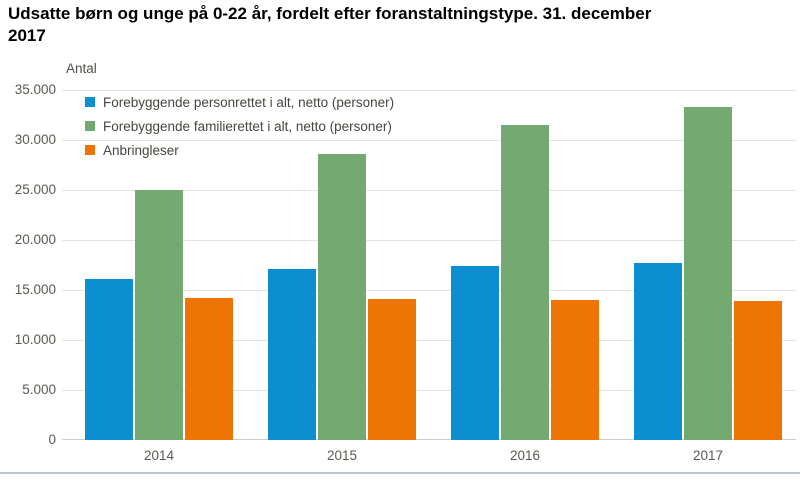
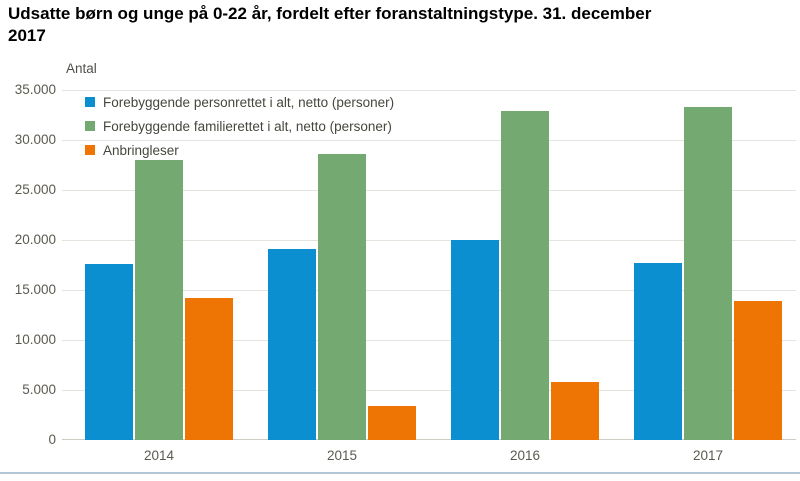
Forebyggende personrettet i alt, netto (personer)/2014: 16100 -> 17600
Forebyggende familierettet i alt, netto (personer)/2014: 25000 -> 28000
Forebyggende personrettet i alt, netto (personer)/2015: 17100 -> 19100
Anbringleser/2015: 14100 -> 3400
Forebyggende personrettet i alt, netto (personer)/2016: 17400 -> 20000
Forebyggende familierettet i alt, netto (personer)/2016: 31500 -> 32900
Anbringleser/2016: 14000 -> 5800
